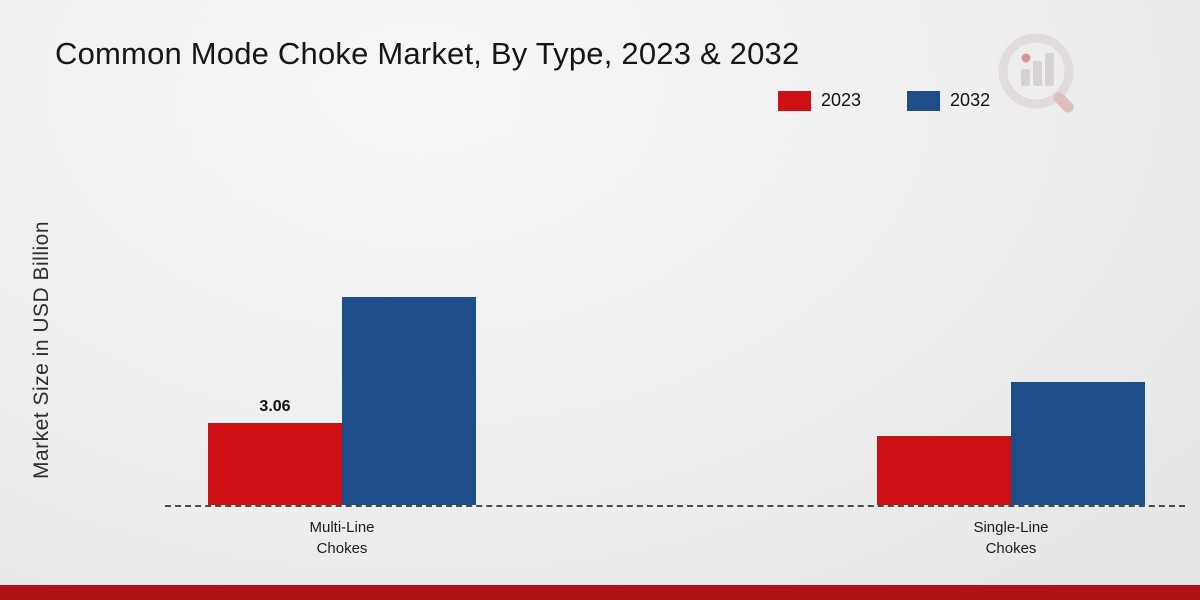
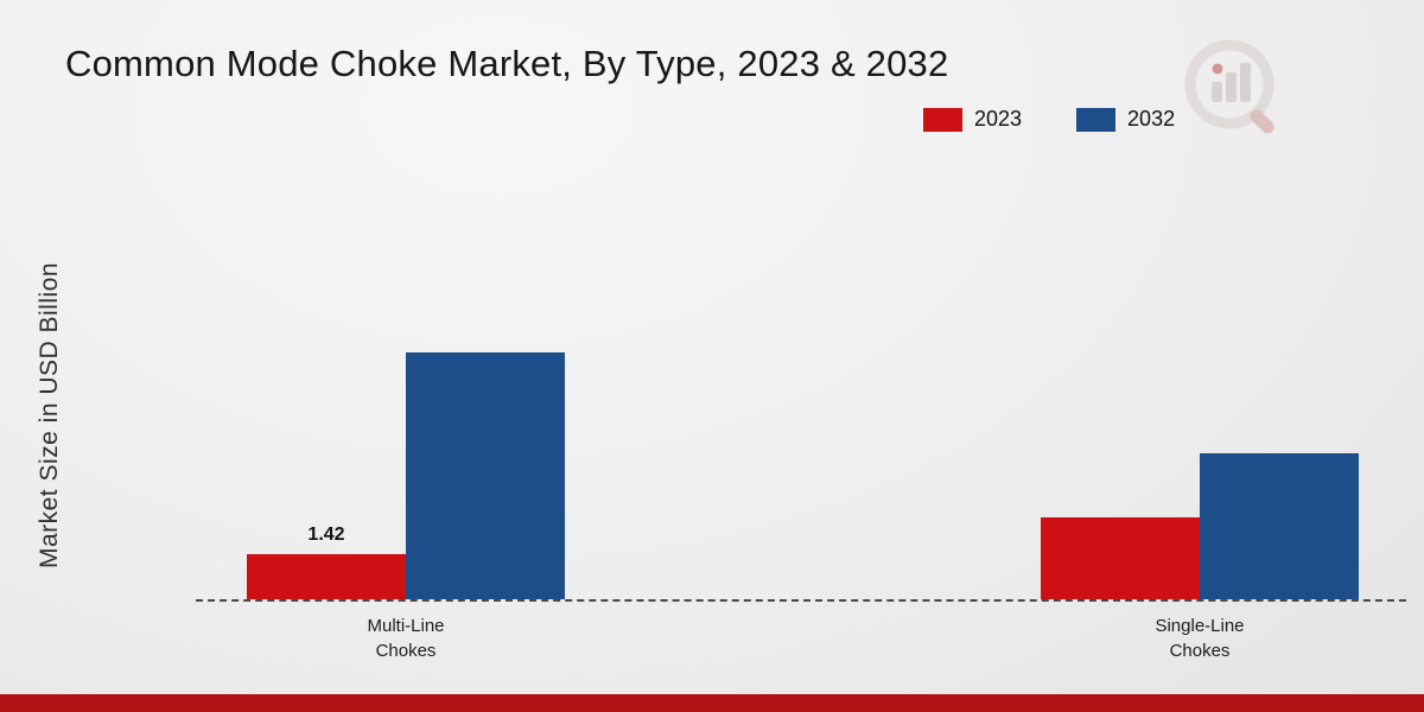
2023/Multi-Line Chokes: 3.06 -> 1.42
